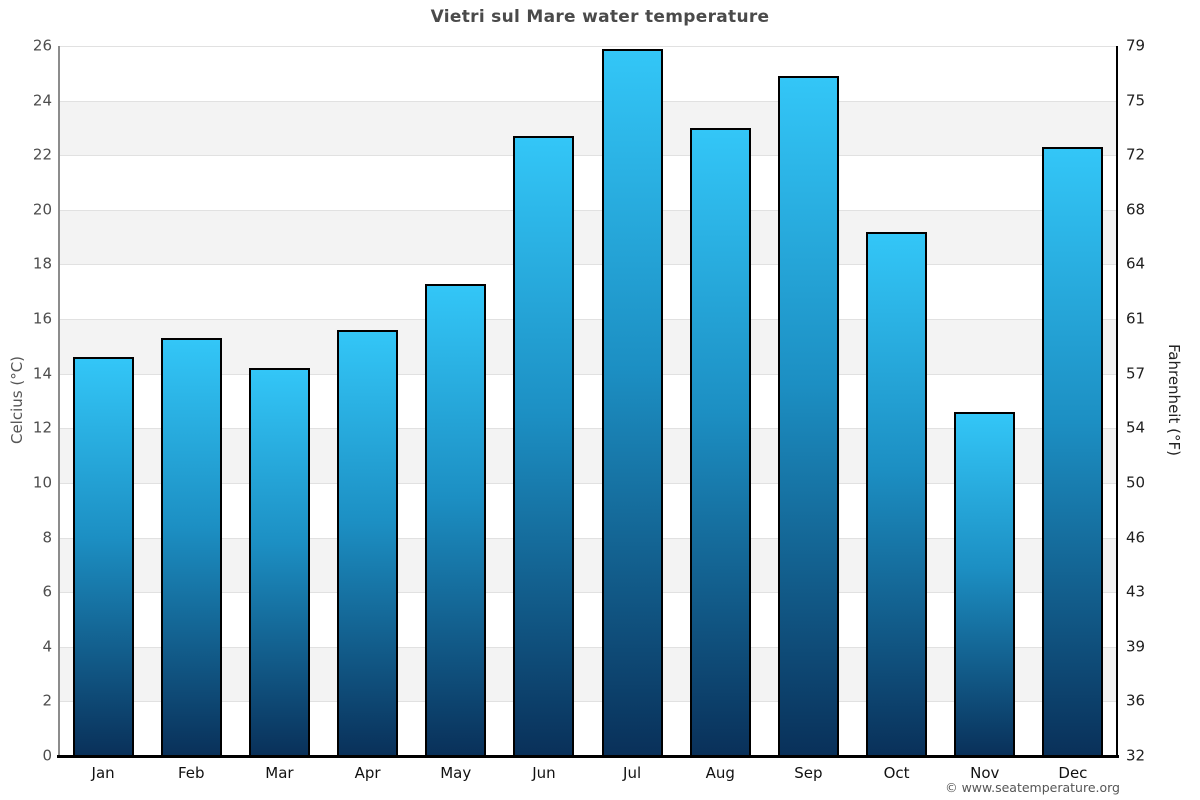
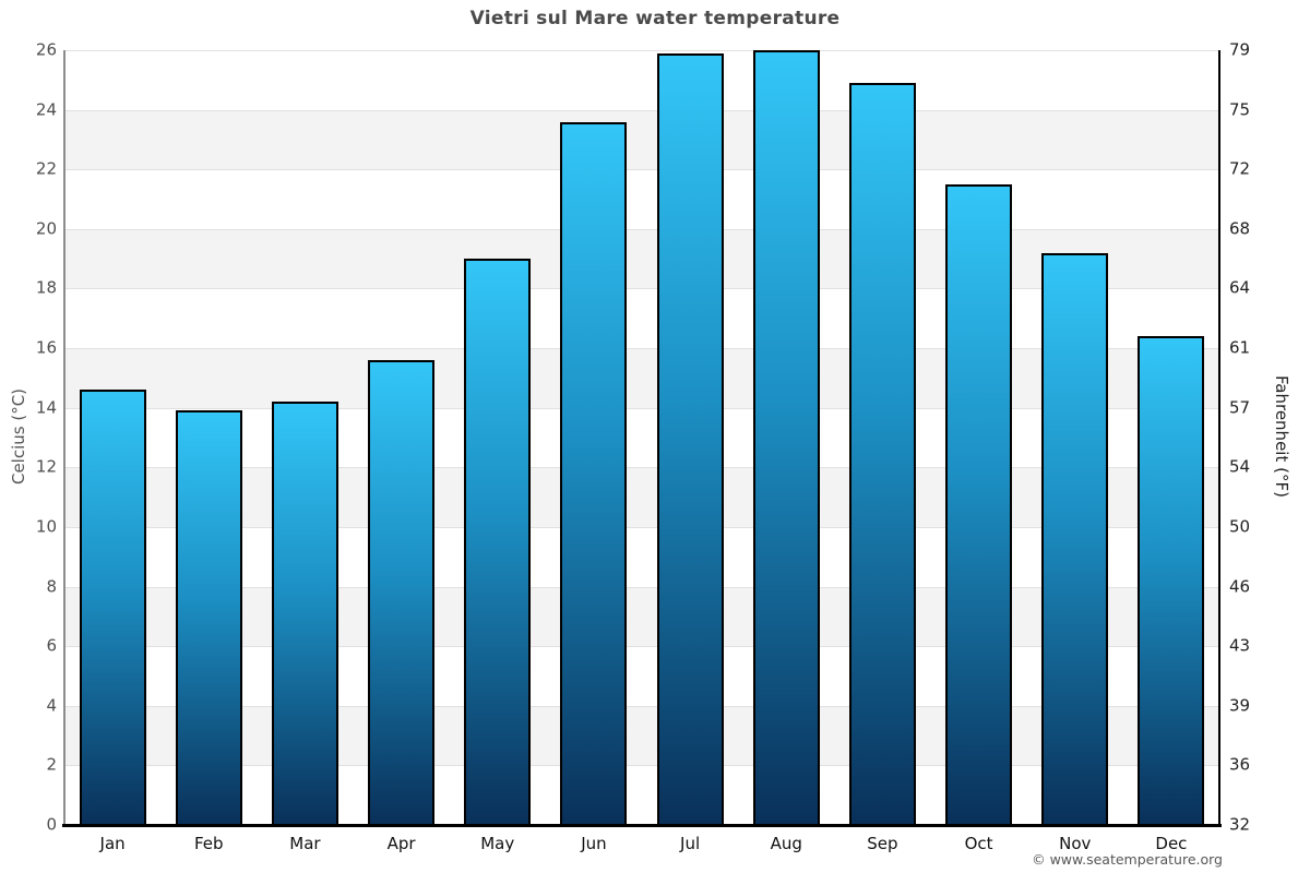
Feb: 15.3 -> 13.9
May: 17.3 -> 19.0
Jun: 22.7 -> 23.6
Aug: 23.0 -> 26.0
Oct: 19.2 -> 21.5
Nov: 12.6 -> 19.2
Dec: 22.3 -> 16.4
